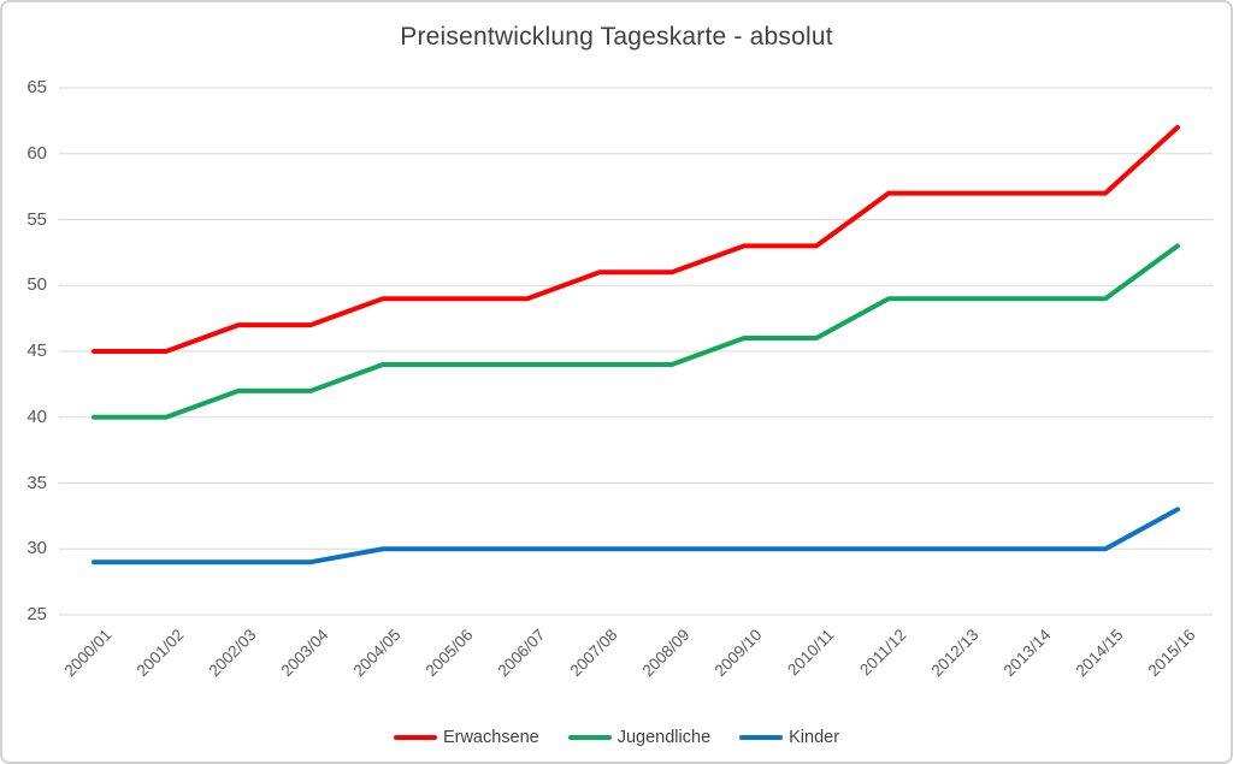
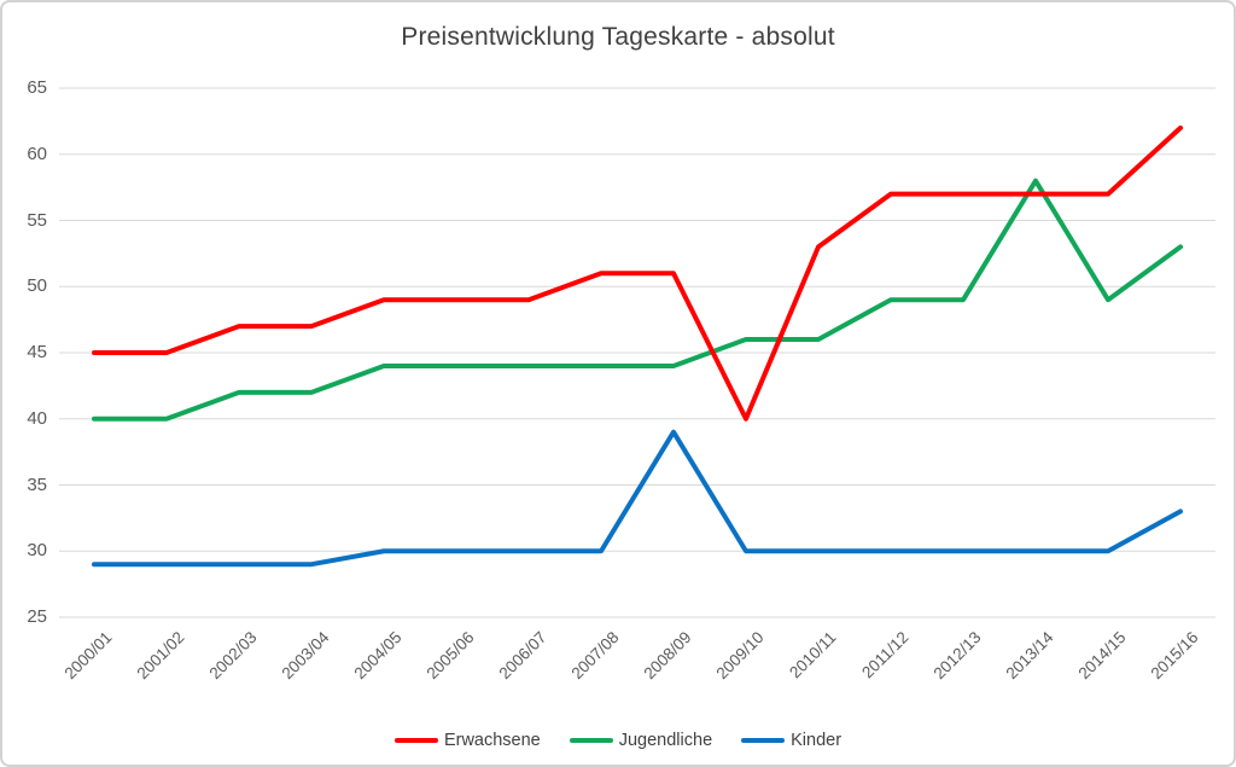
Kinder/2008/09: 30 -> 39
Erwachsene/2009/10: 53 -> 40
Jugendliche/2013/14: 49 -> 58
